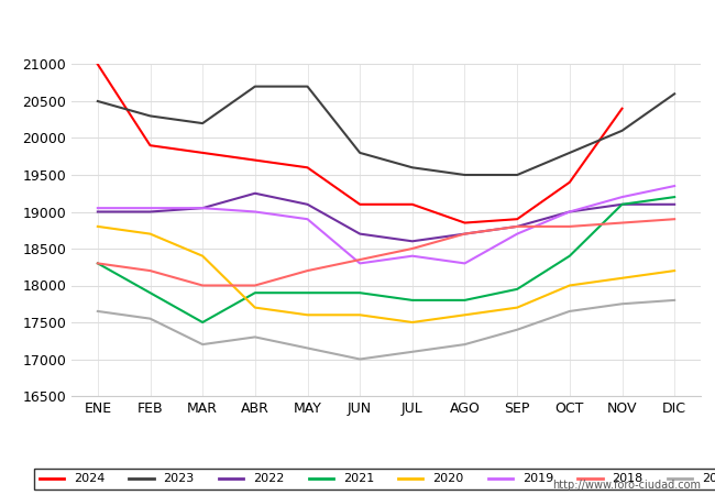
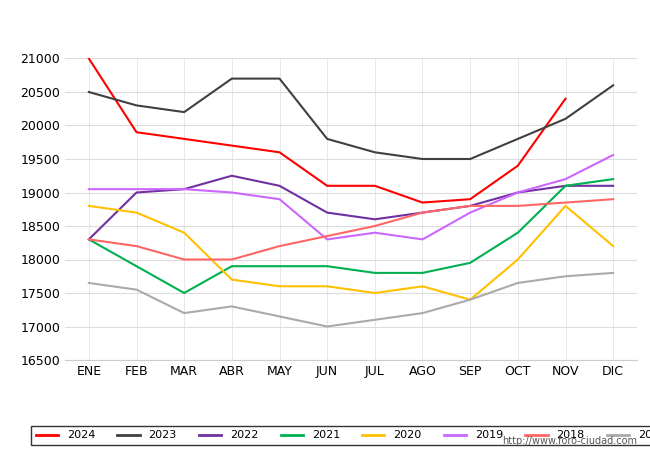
2022/ENE: 19000 -> 18300
2020/SEP: 17700 -> 17400
2020/NOV: 18100 -> 18800
2019/DIC: 19350 -> 19560
